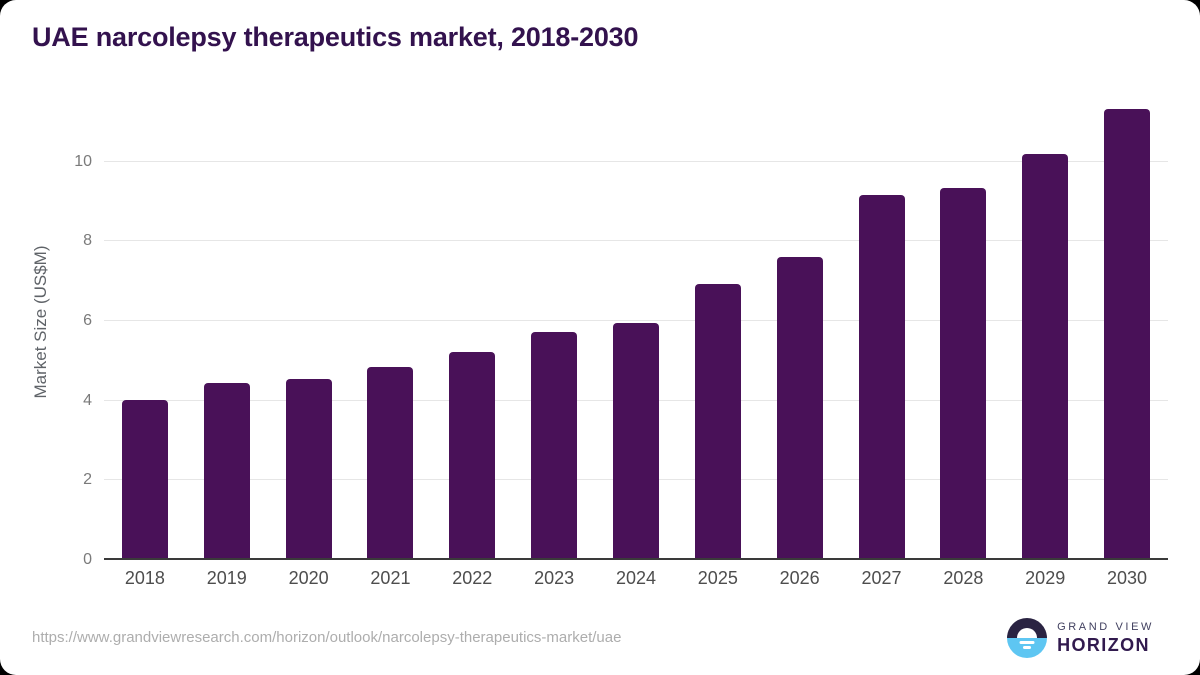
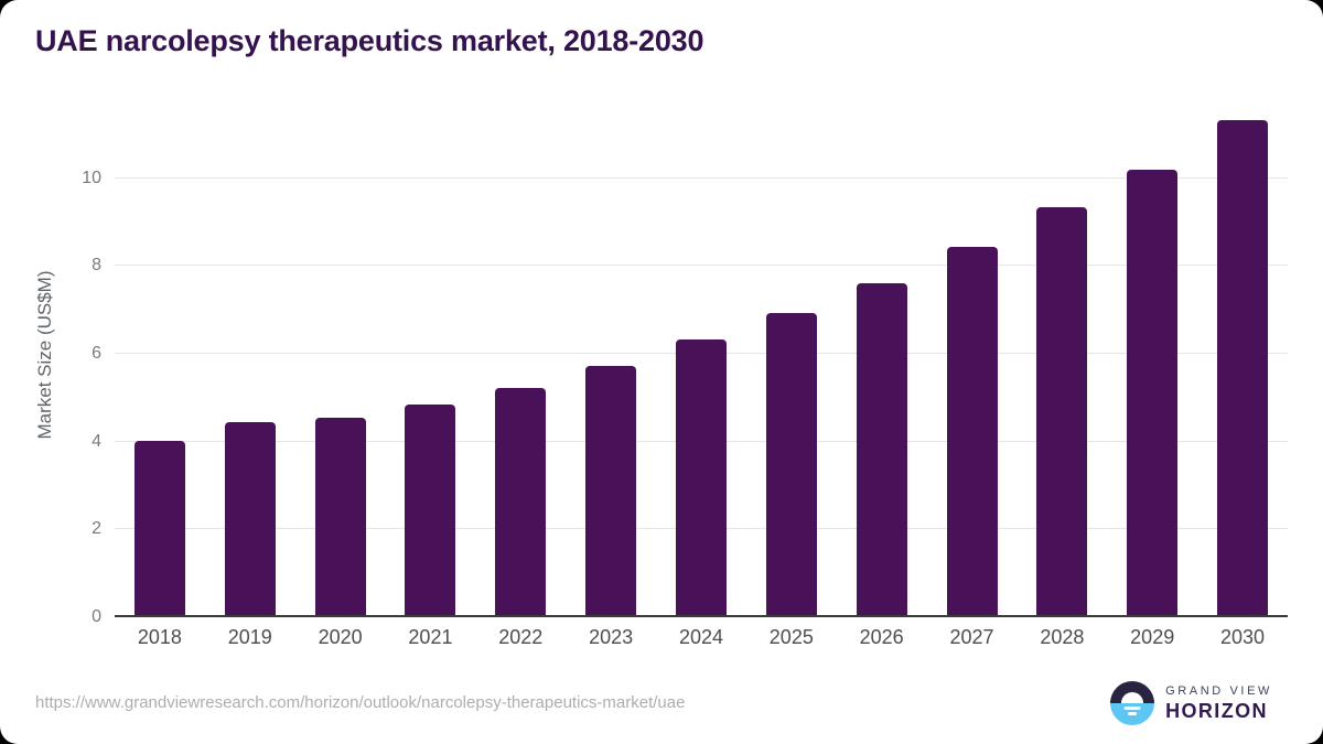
2024: 5.9 -> 6.3
2027: 9.1 -> 8.4
